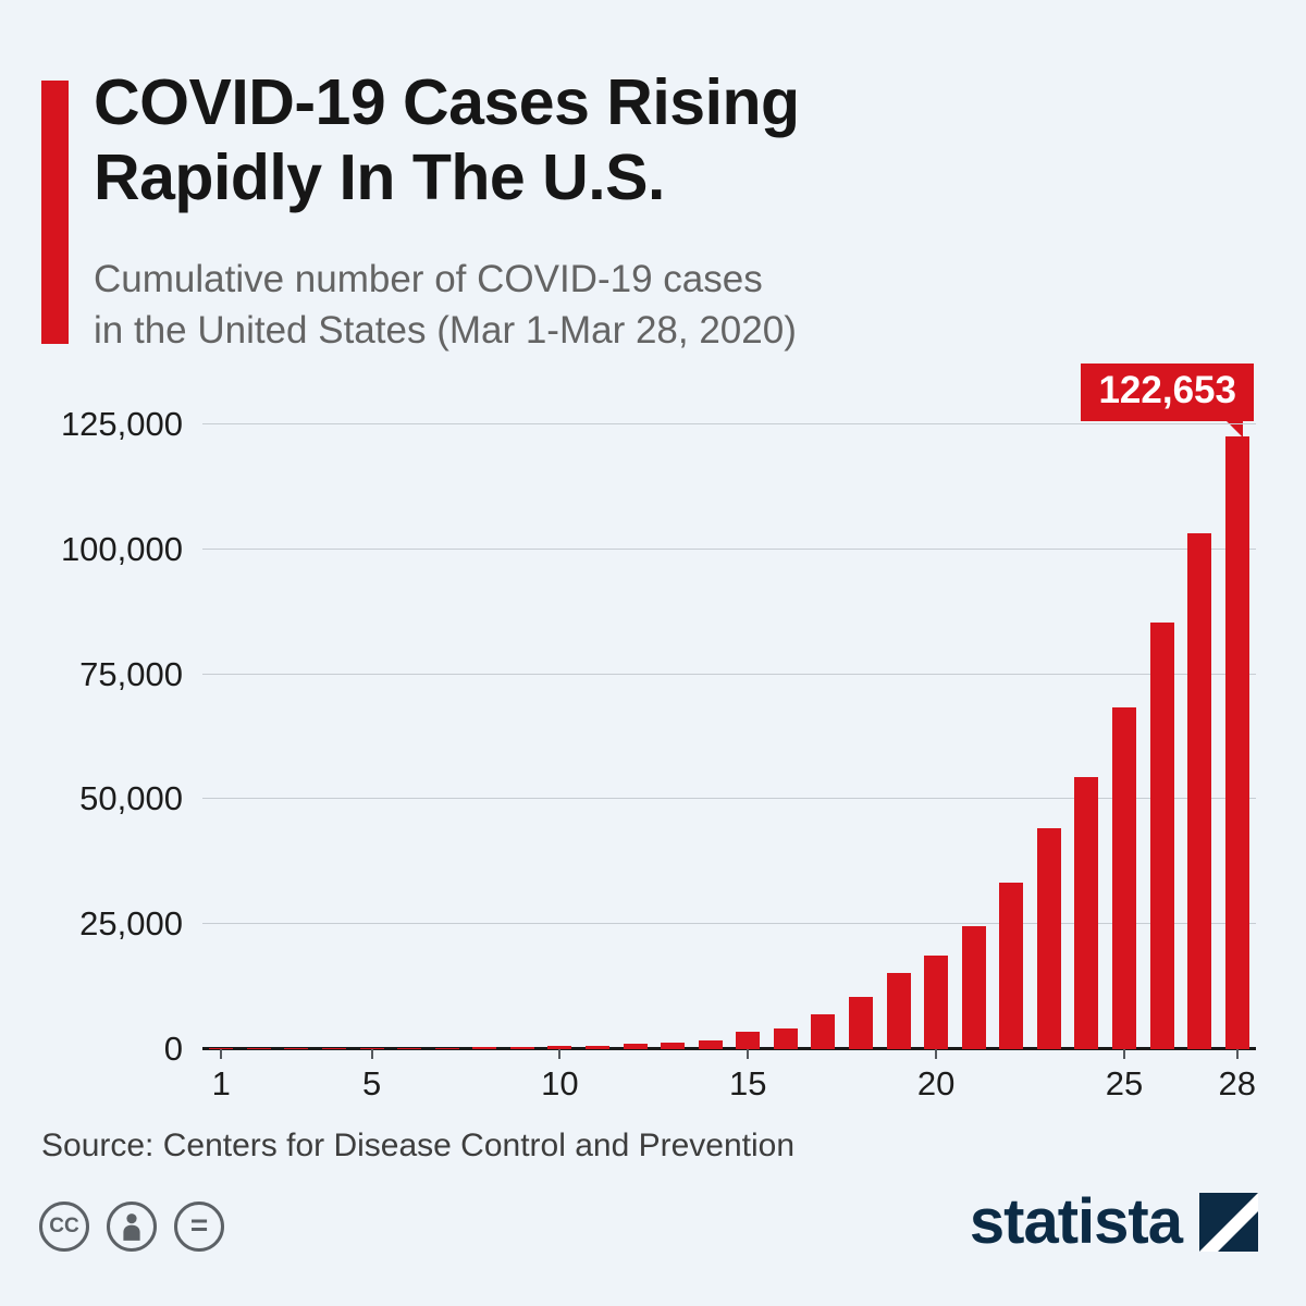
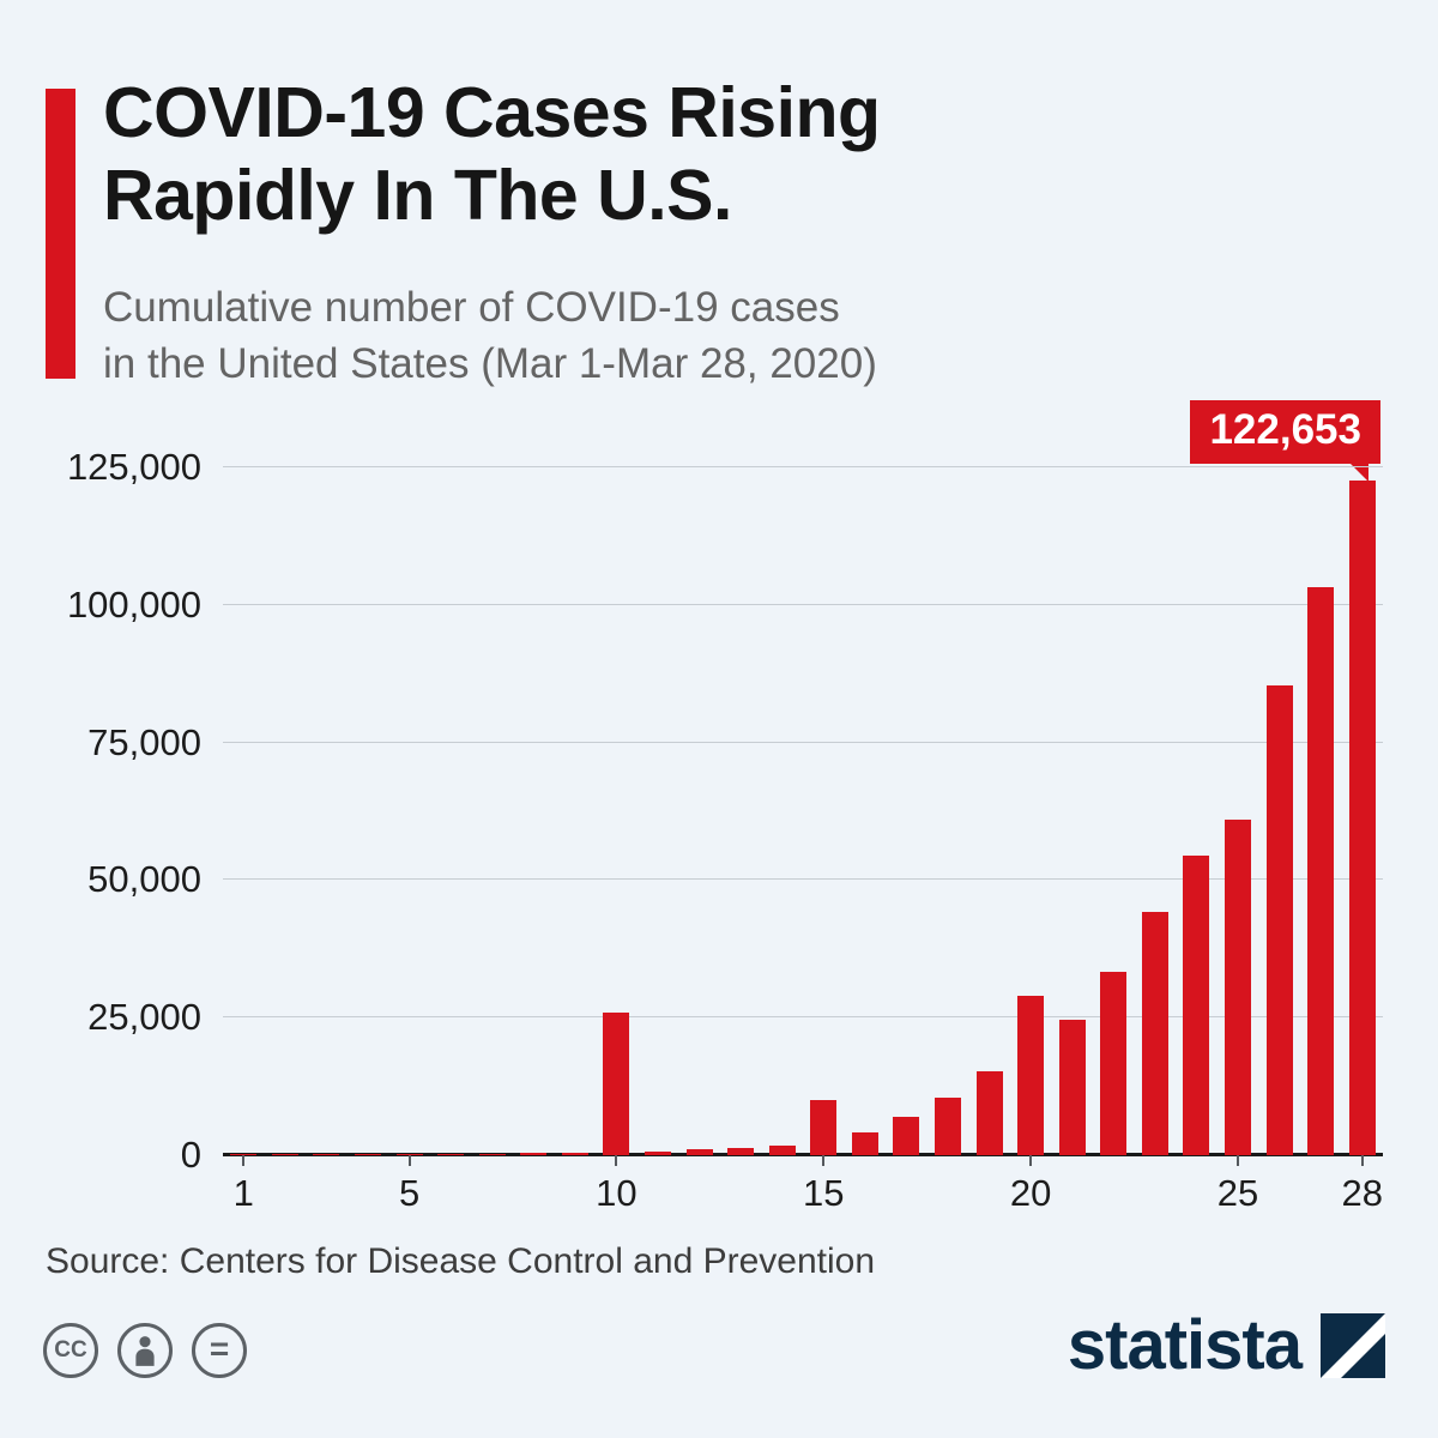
10: 1000 -> 26000
15: 4000 -> 10000
20: 19000 -> 29000
25: 68000 -> 61000
